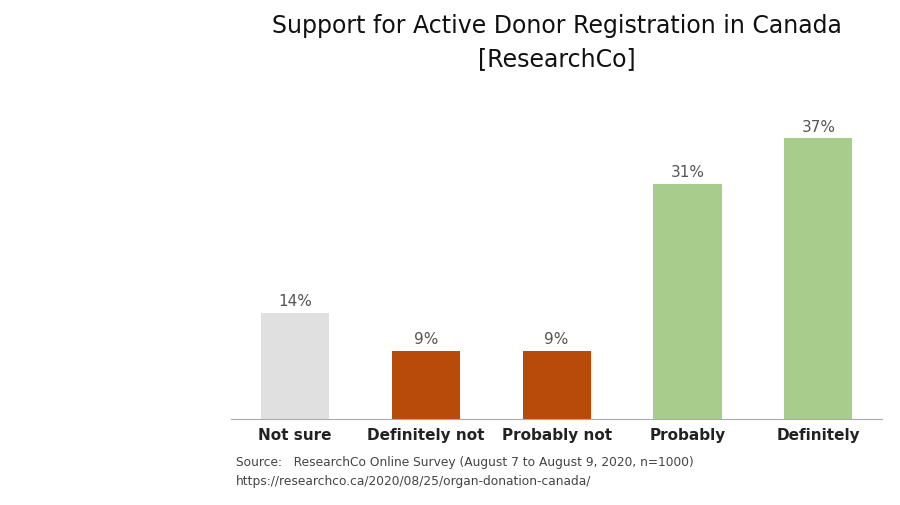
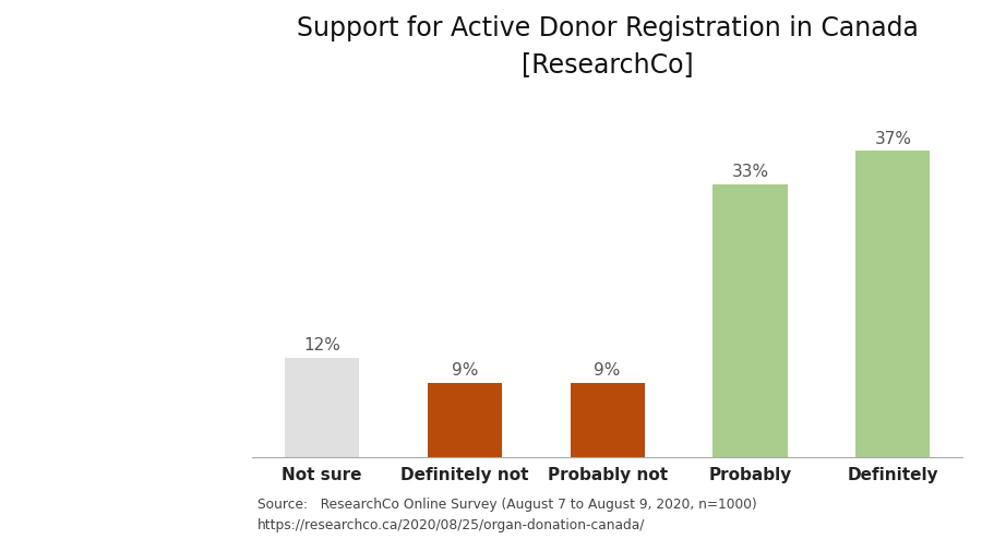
Not sure: 14% -> 12%
Probably: 31% -> 33%
